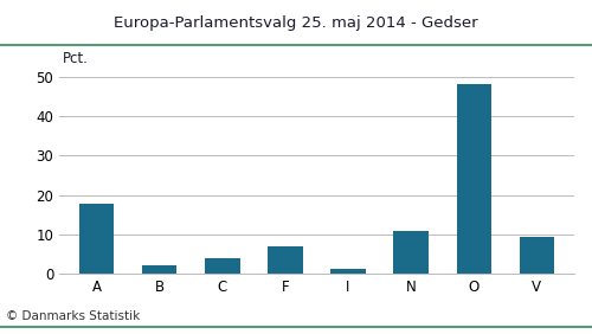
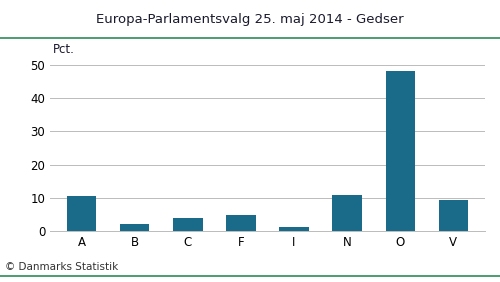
A: 17.8 -> 10.5
F: 7.0 -> 5.0
